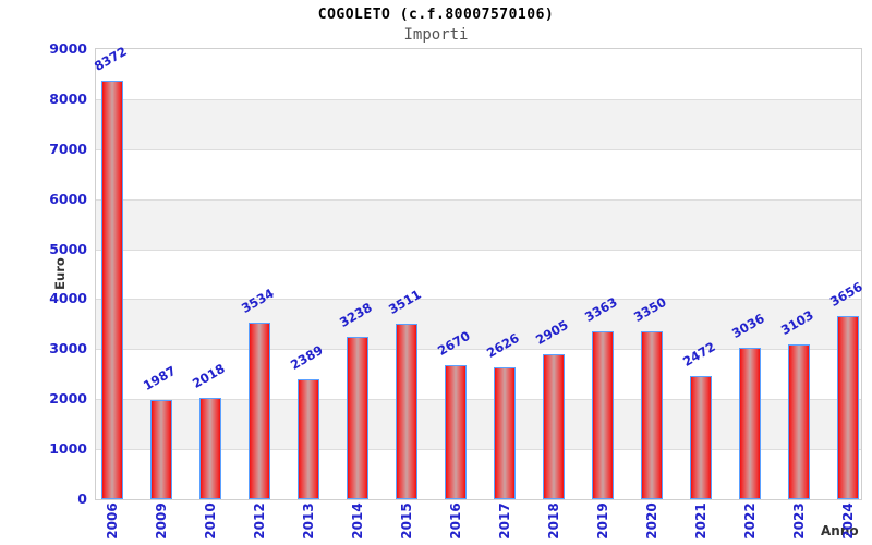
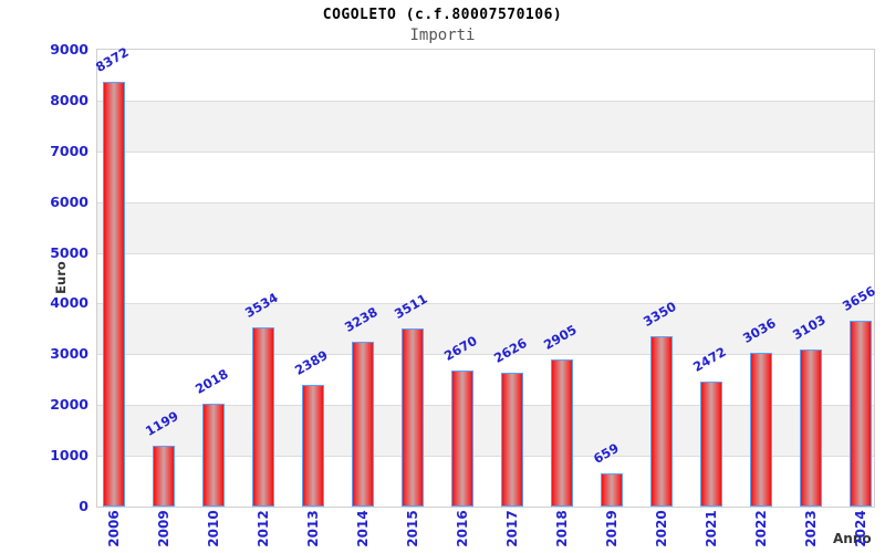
2009: 1987 -> 1199
2019: 3363 -> 659
